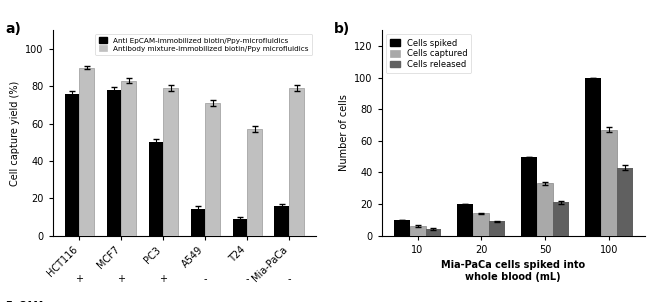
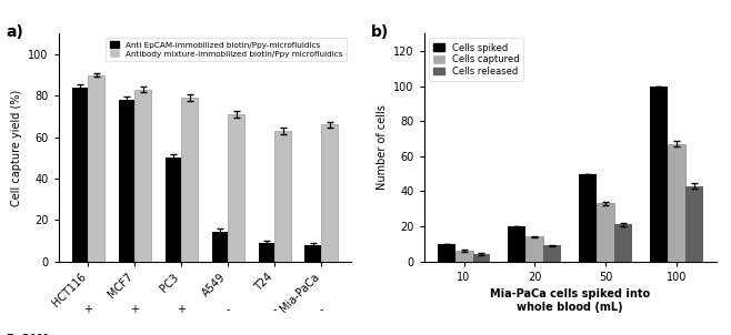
Anti EpCAM-immobilized biotin/Ppy-microfluidics/HCT116: 76 -> 84
Antibody mixture-immobilized biotin/Ppy microfluidics/T24: 57 -> 63
Anti EpCAM-immobilized biotin/Ppy-microfluidics/Mia-PaCa: 16 -> 8
Antibody mixture-immobilized biotin/Ppy microfluidics/Mia-PaCa: 79 -> 66
